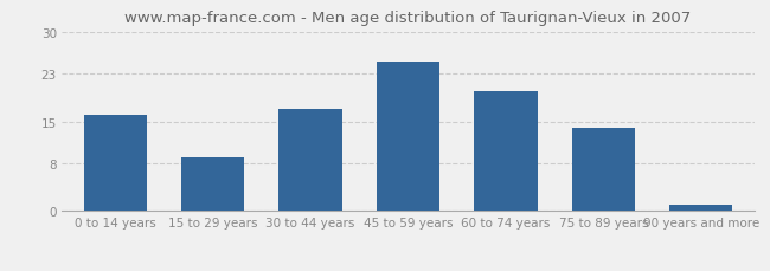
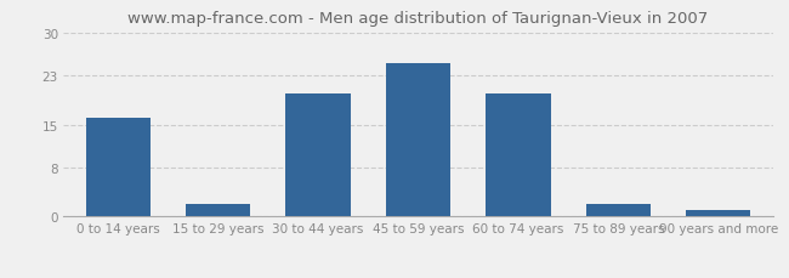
15 to 29 years: 9 -> 2
30 to 44 years: 17 -> 20
75 to 89 years: 14 -> 2
